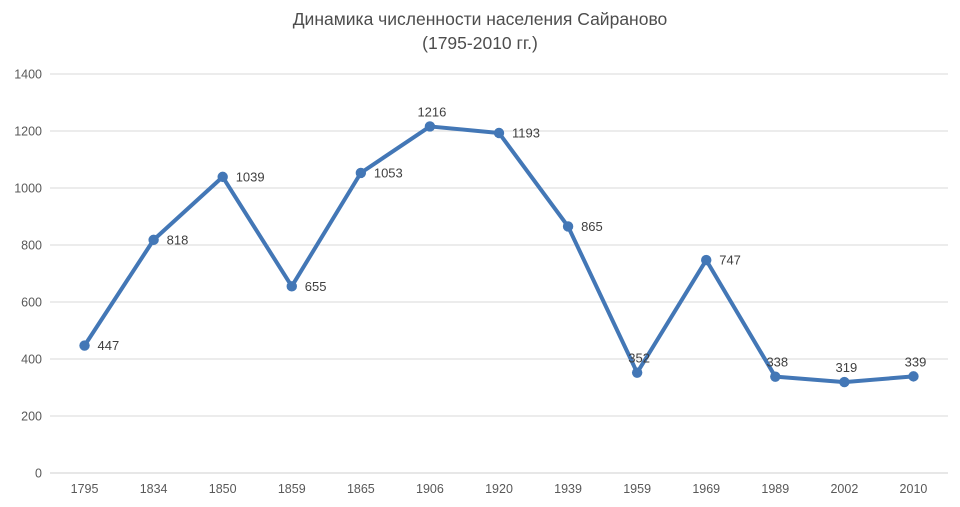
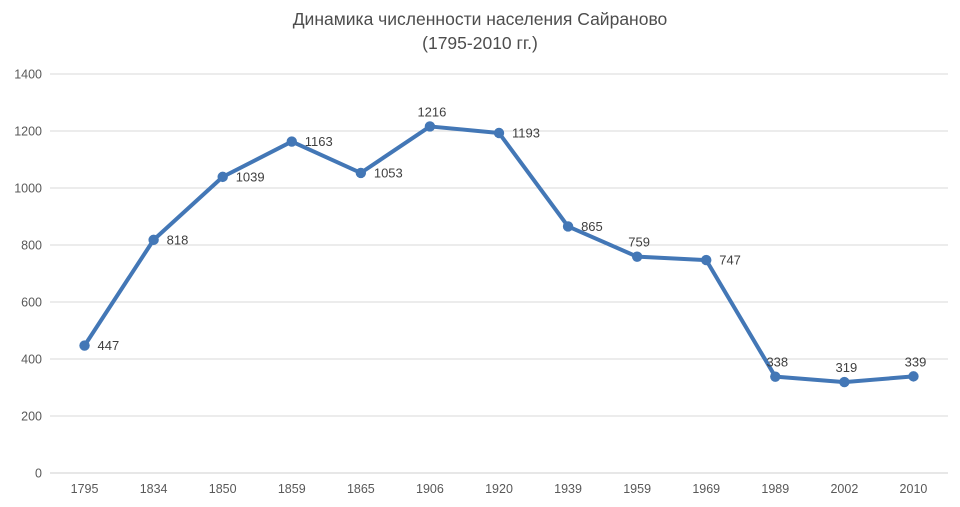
1859: 655 -> 1163
1959: 352 -> 759
